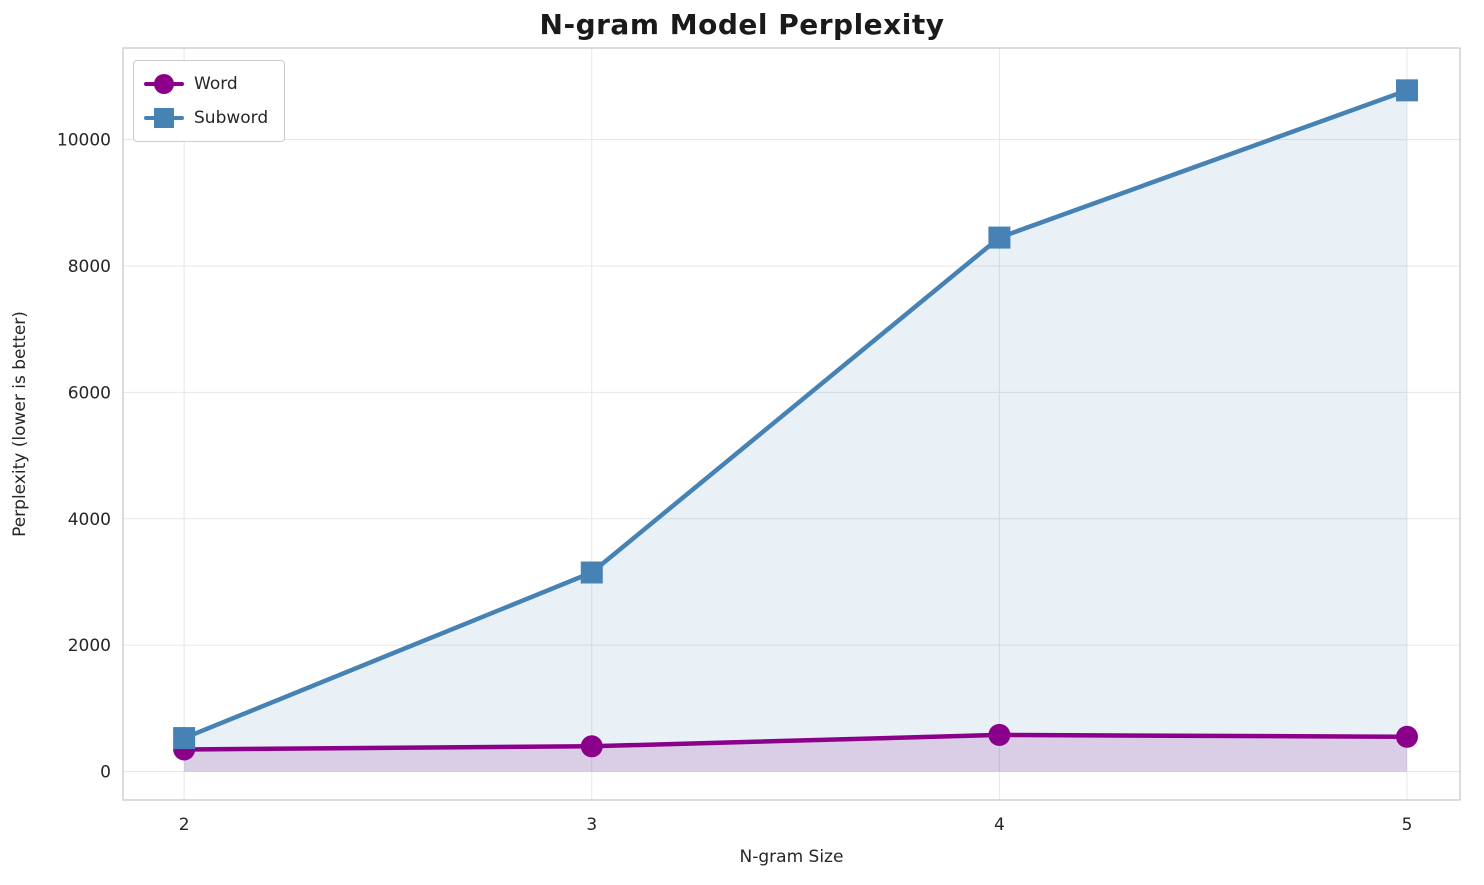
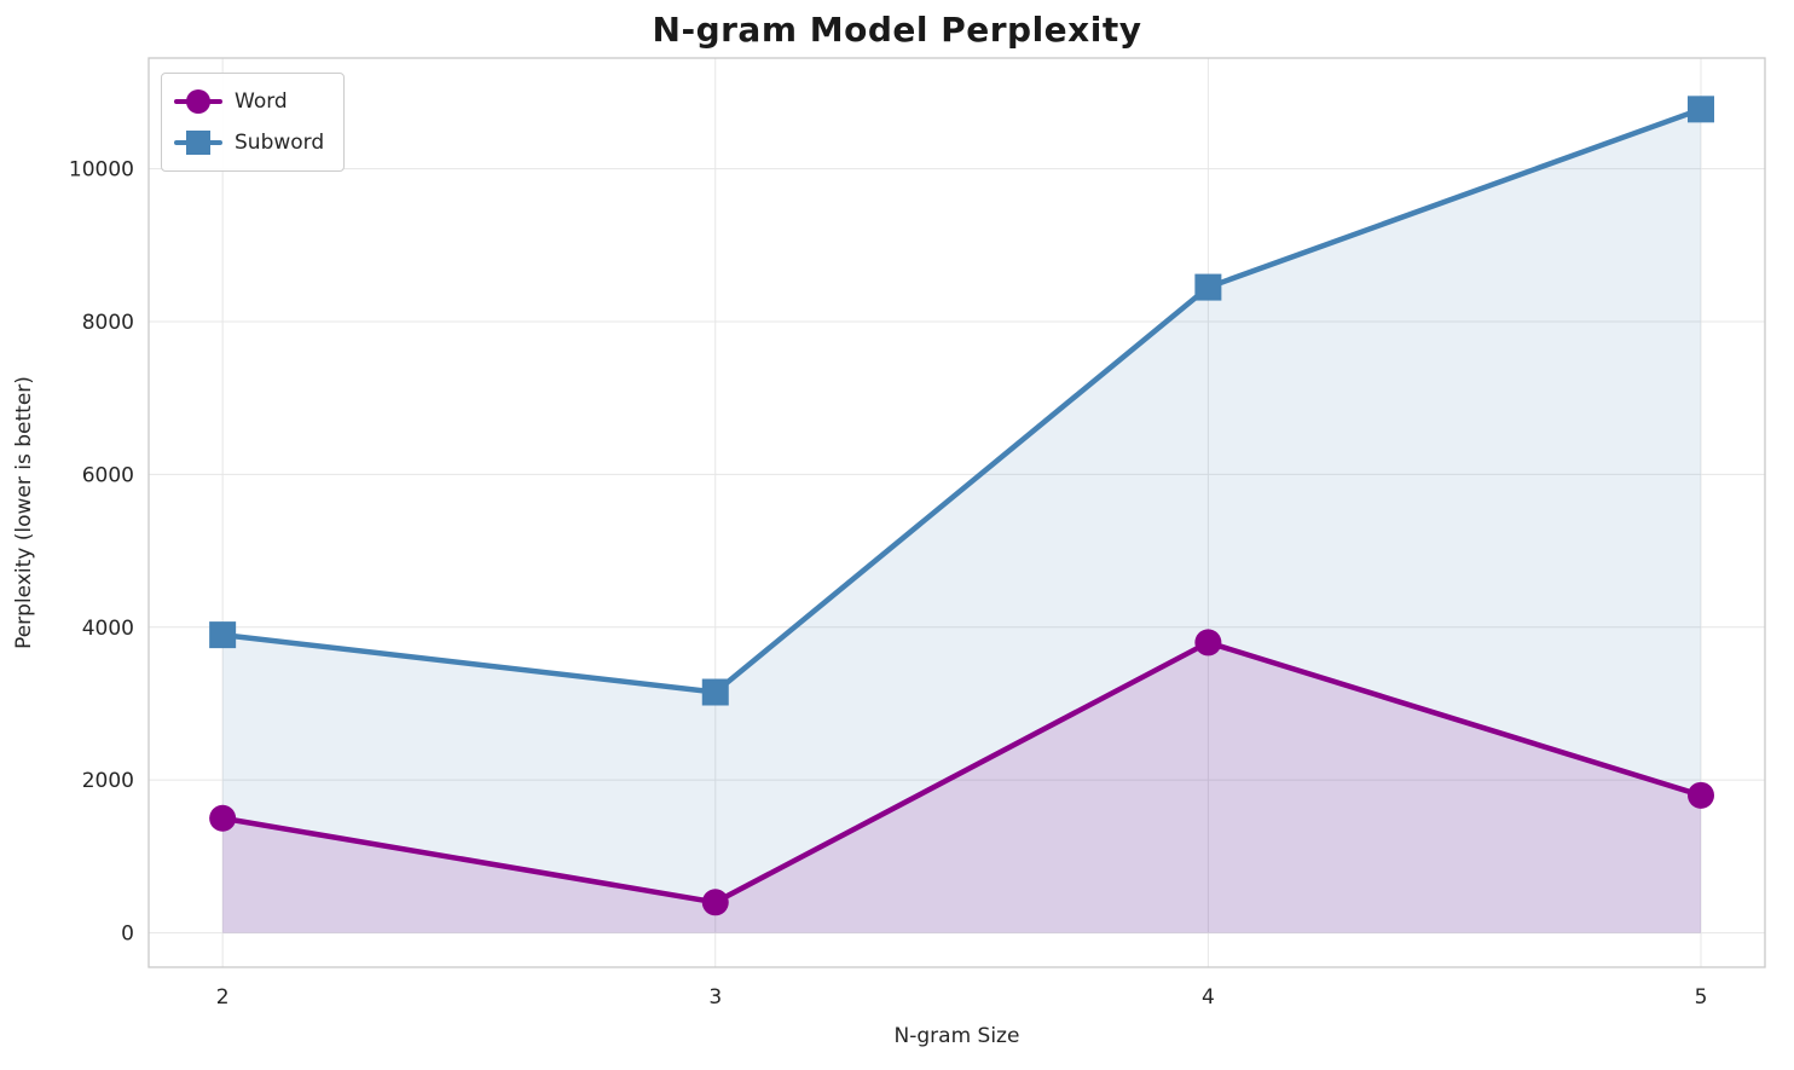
Word/2: 400 -> 1500
Subword/2: 500 -> 3900
Word/4: 600 -> 3800
Word/5: 600 -> 1800
